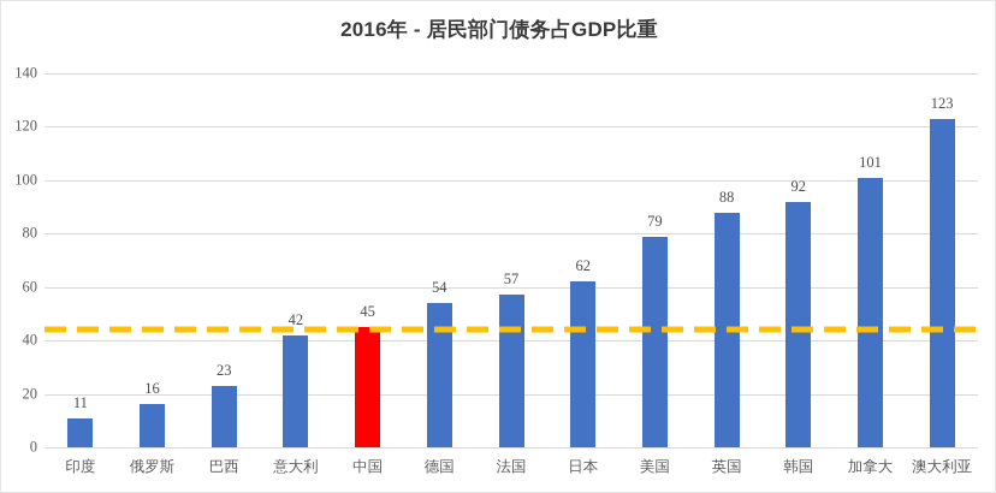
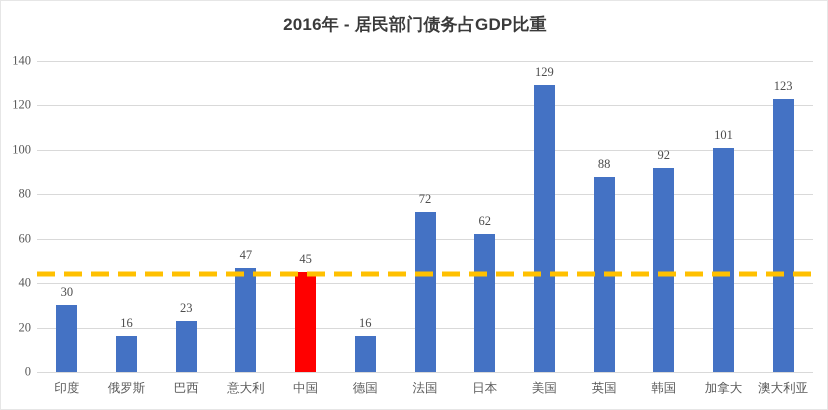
印度: 11 -> 30
意大利: 42 -> 47
德国: 54 -> 16
法国: 57 -> 72
美国: 79 -> 129
